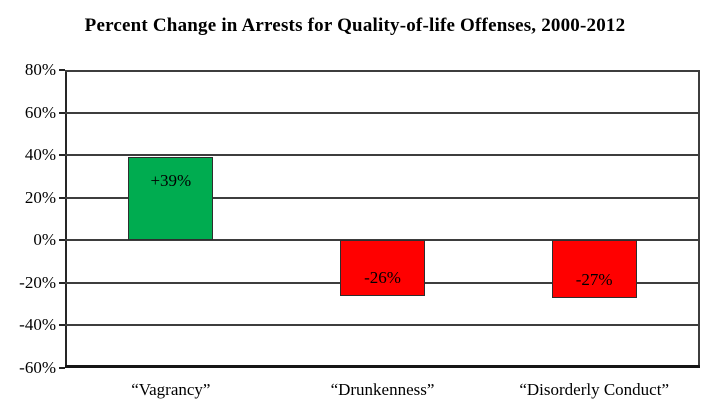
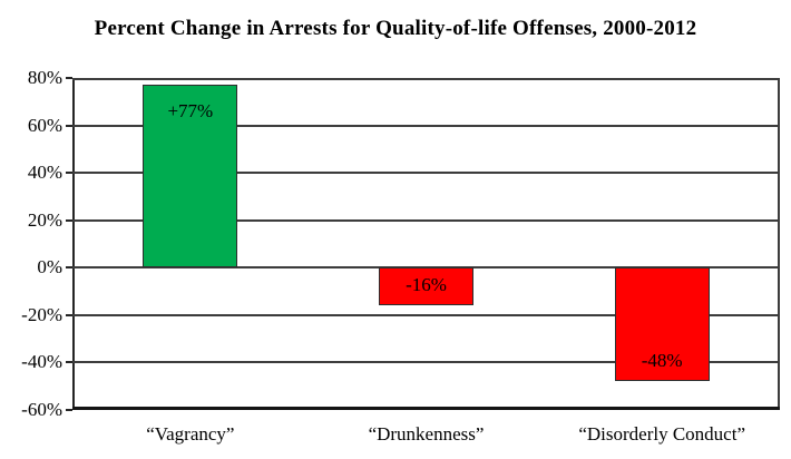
“Vagrancy”: +39% -> +77%
“Drunkenness”: -26% -> -16%
“Disorderly Conduct”: -27% -> -48%
